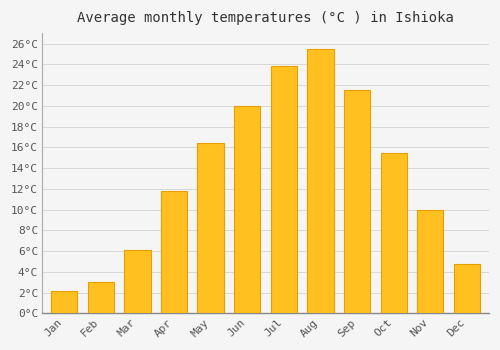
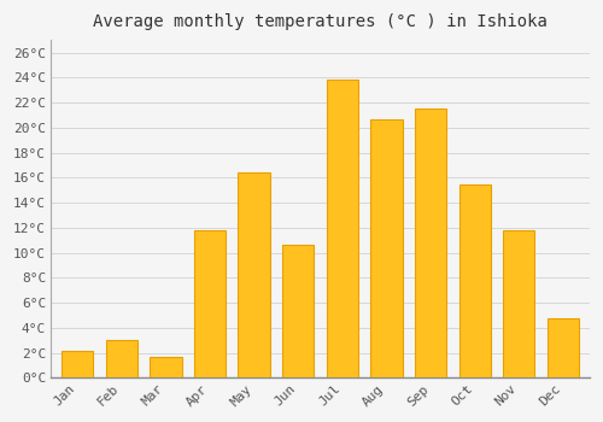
Mar: 6.1°C -> 1.7°C
Jun: 20.0°C -> 10.6°C
Aug: 25.5°C -> 20.7°C
Nov: 10.0°C -> 11.8°C
